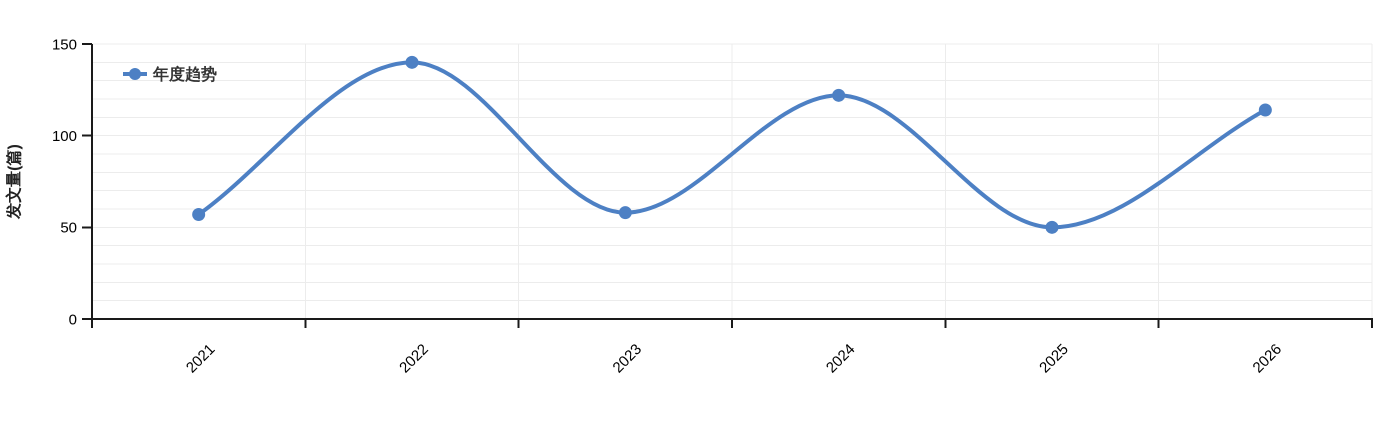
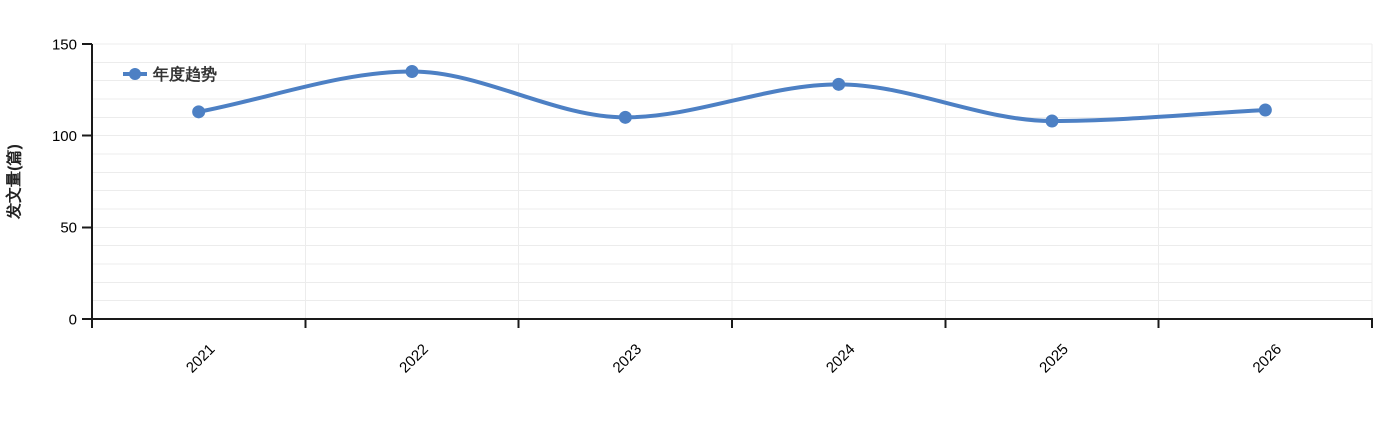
2021: 57 -> 113
2022: 140 -> 135
2023: 58 -> 110
2024: 122 -> 128
2025: 50 -> 108
